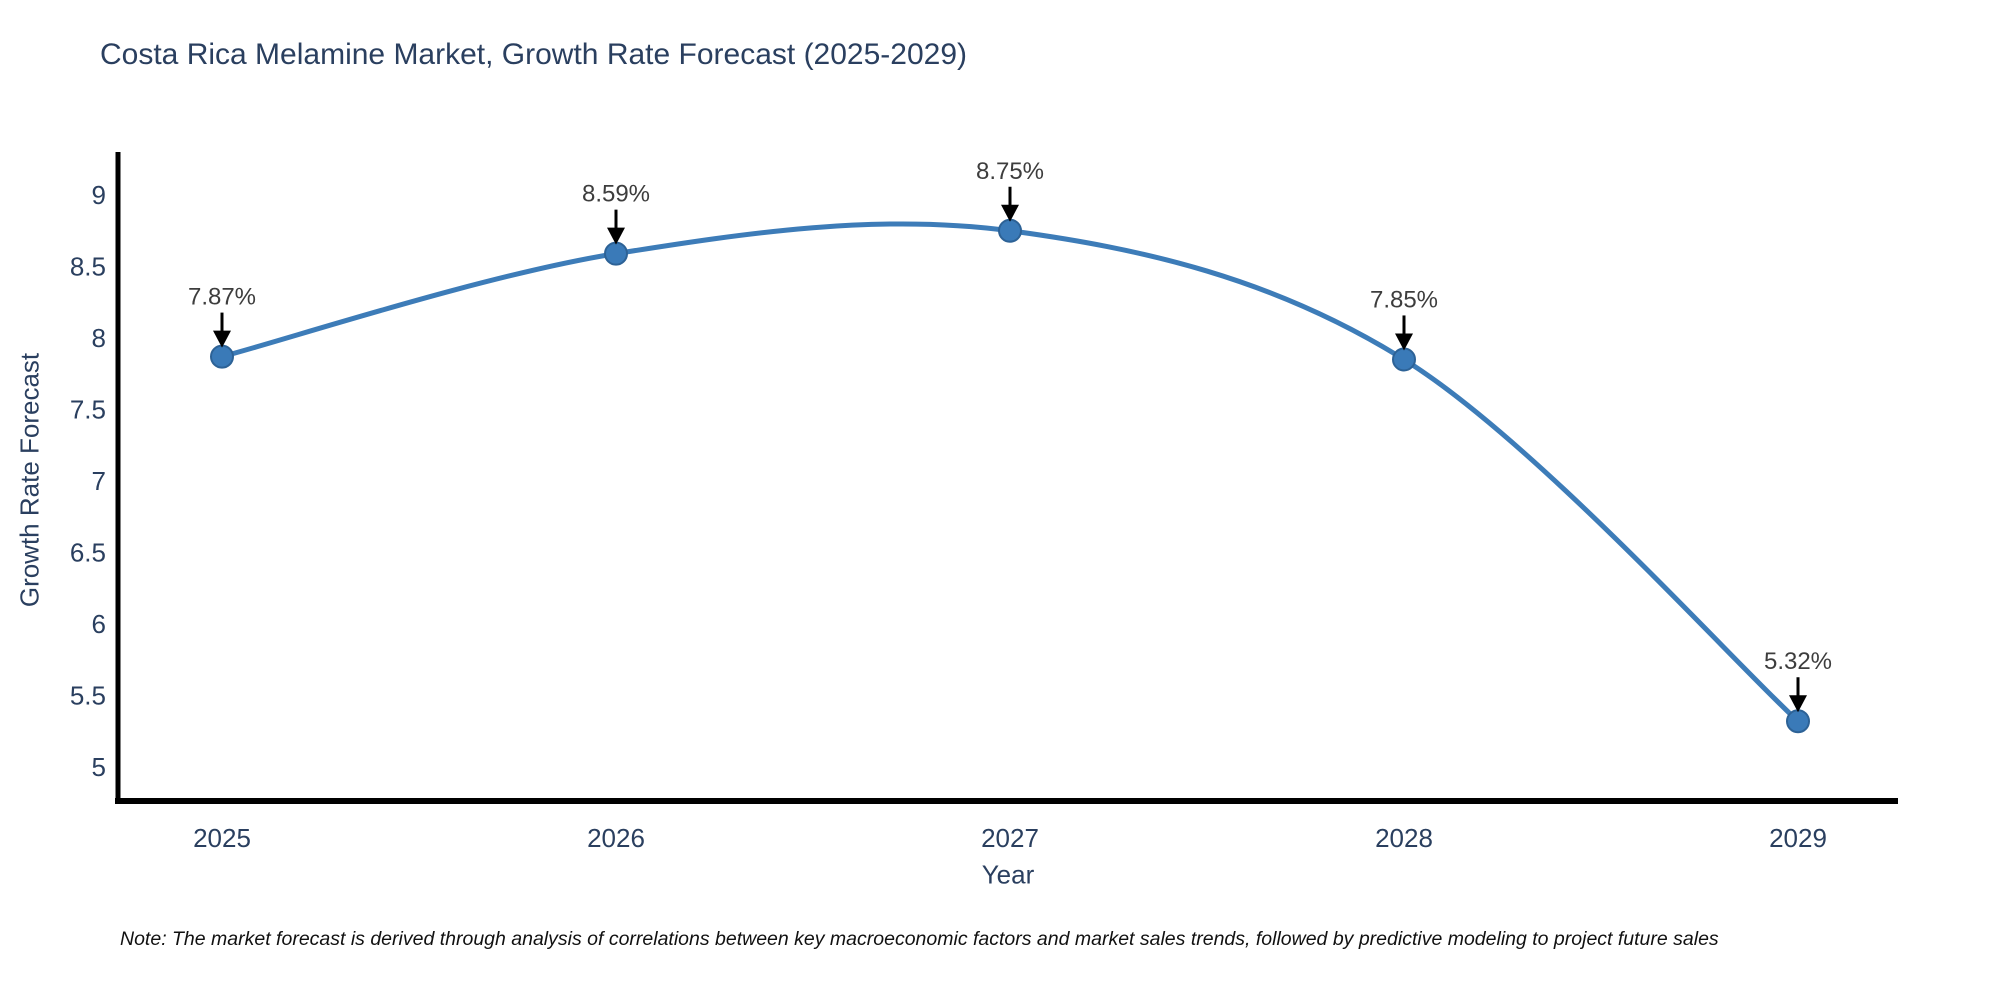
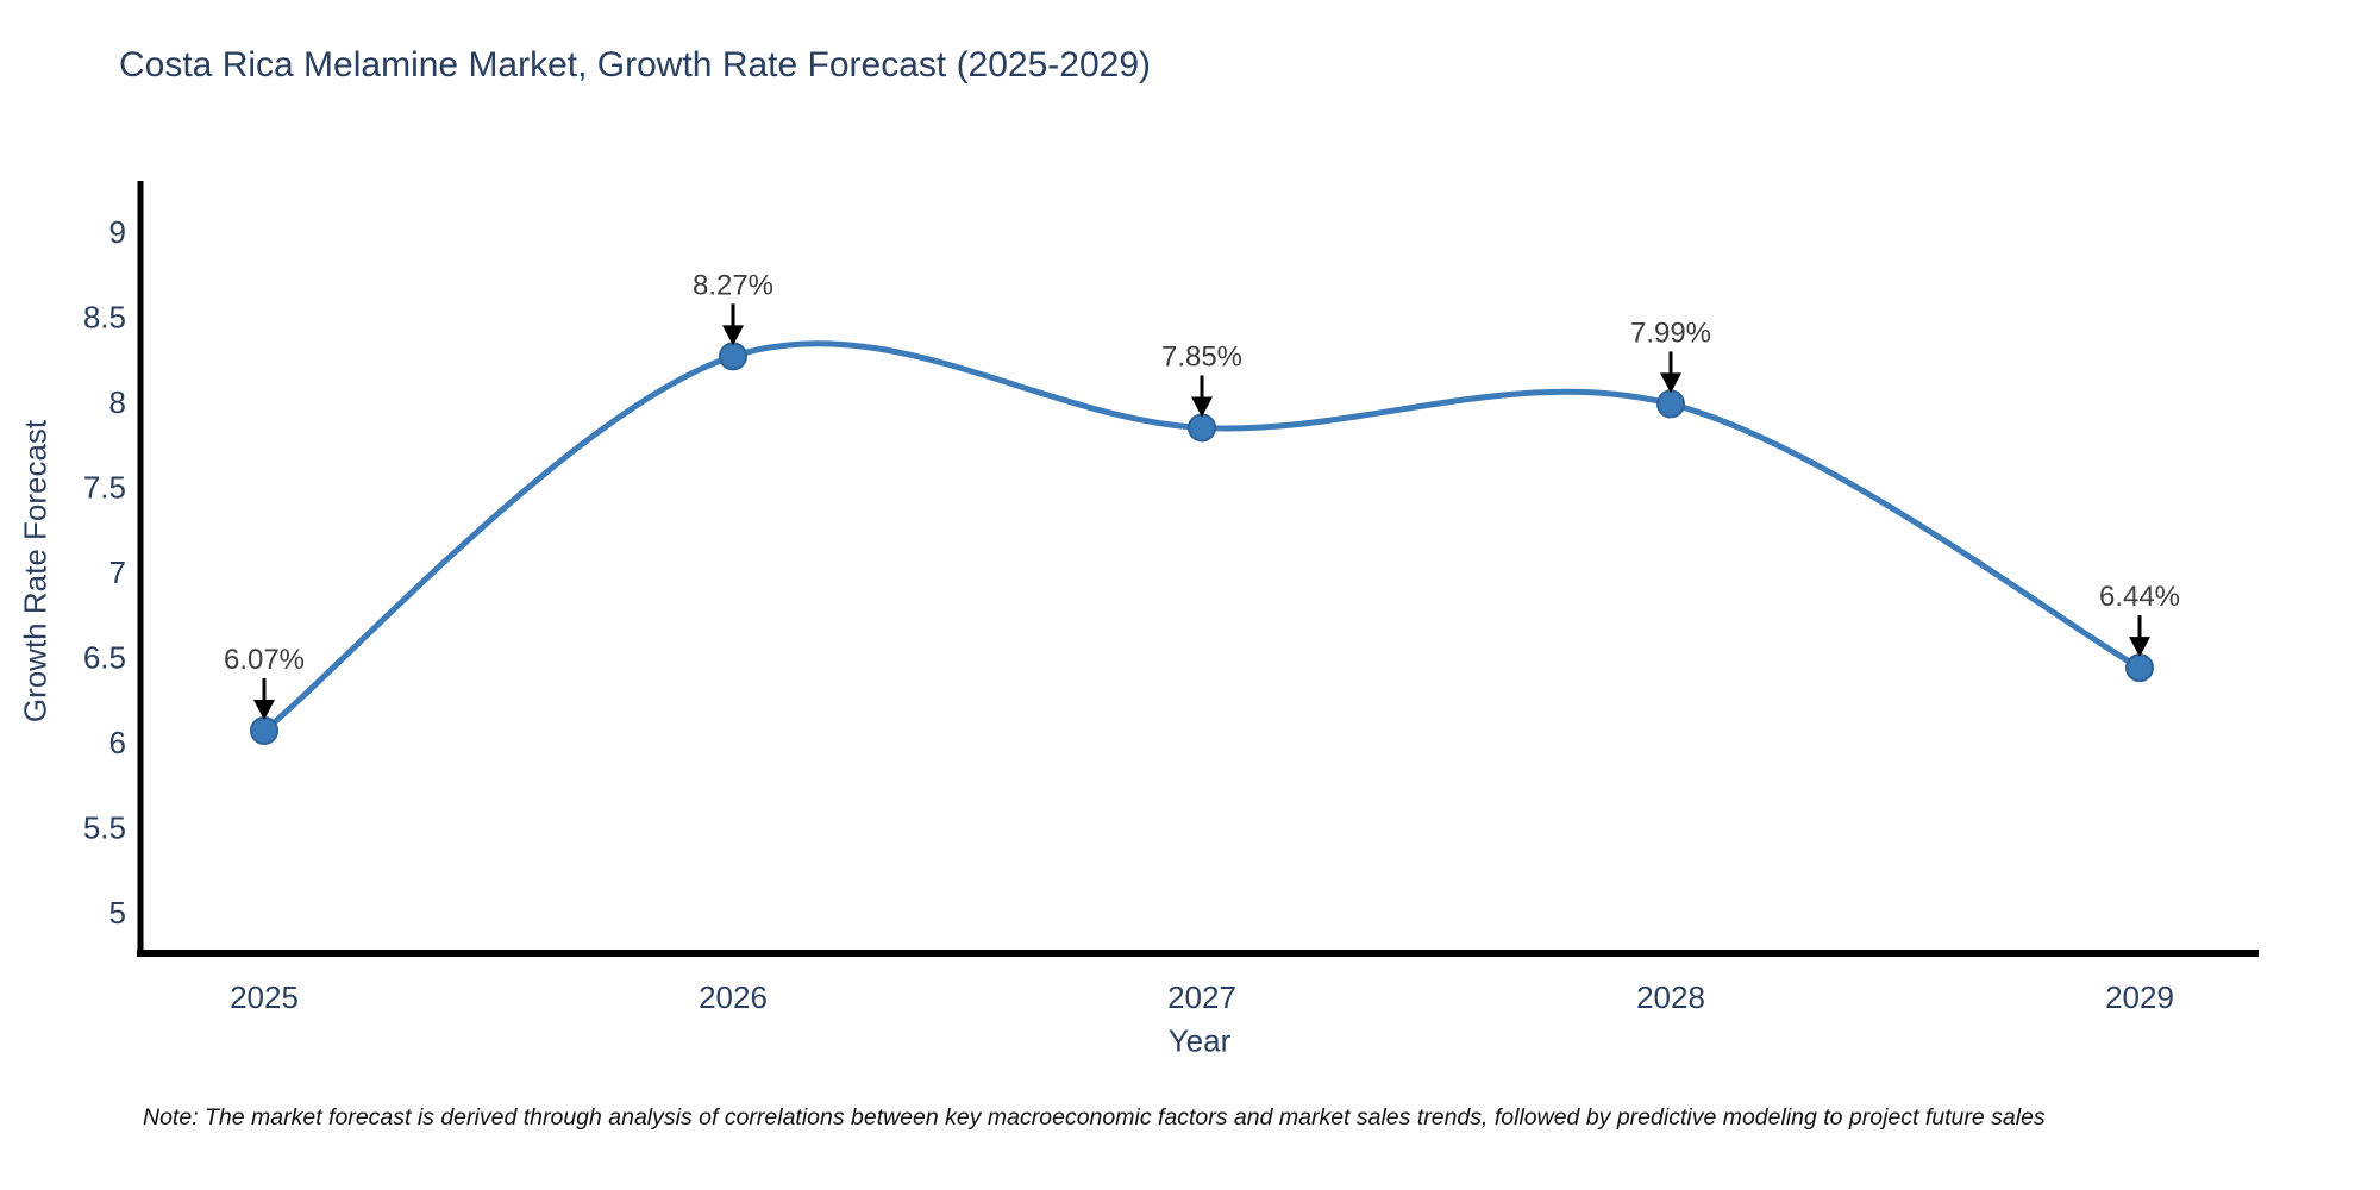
2025: 7.87% -> 6.07%
2026: 8.59% -> 8.27%
2027: 8.75% -> 7.85%
2028: 7.85% -> 7.99%
2029: 5.32% -> 6.44%
